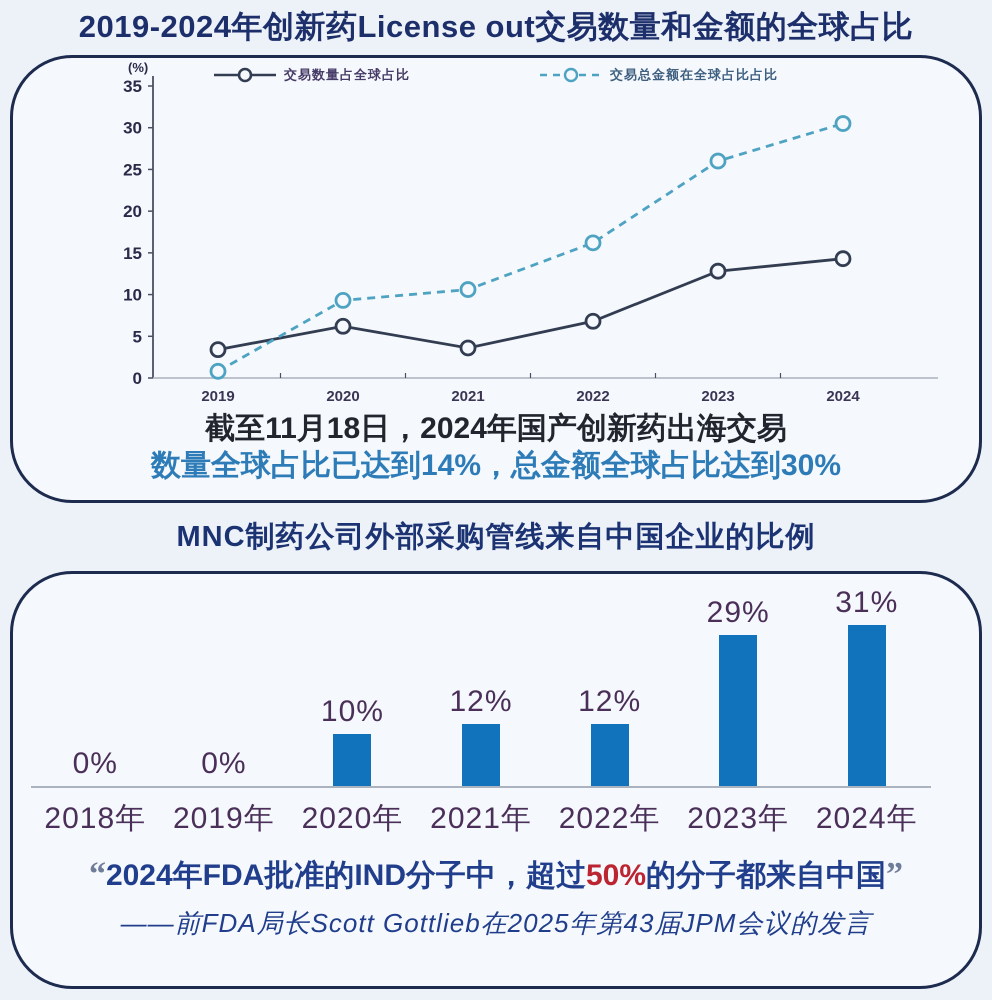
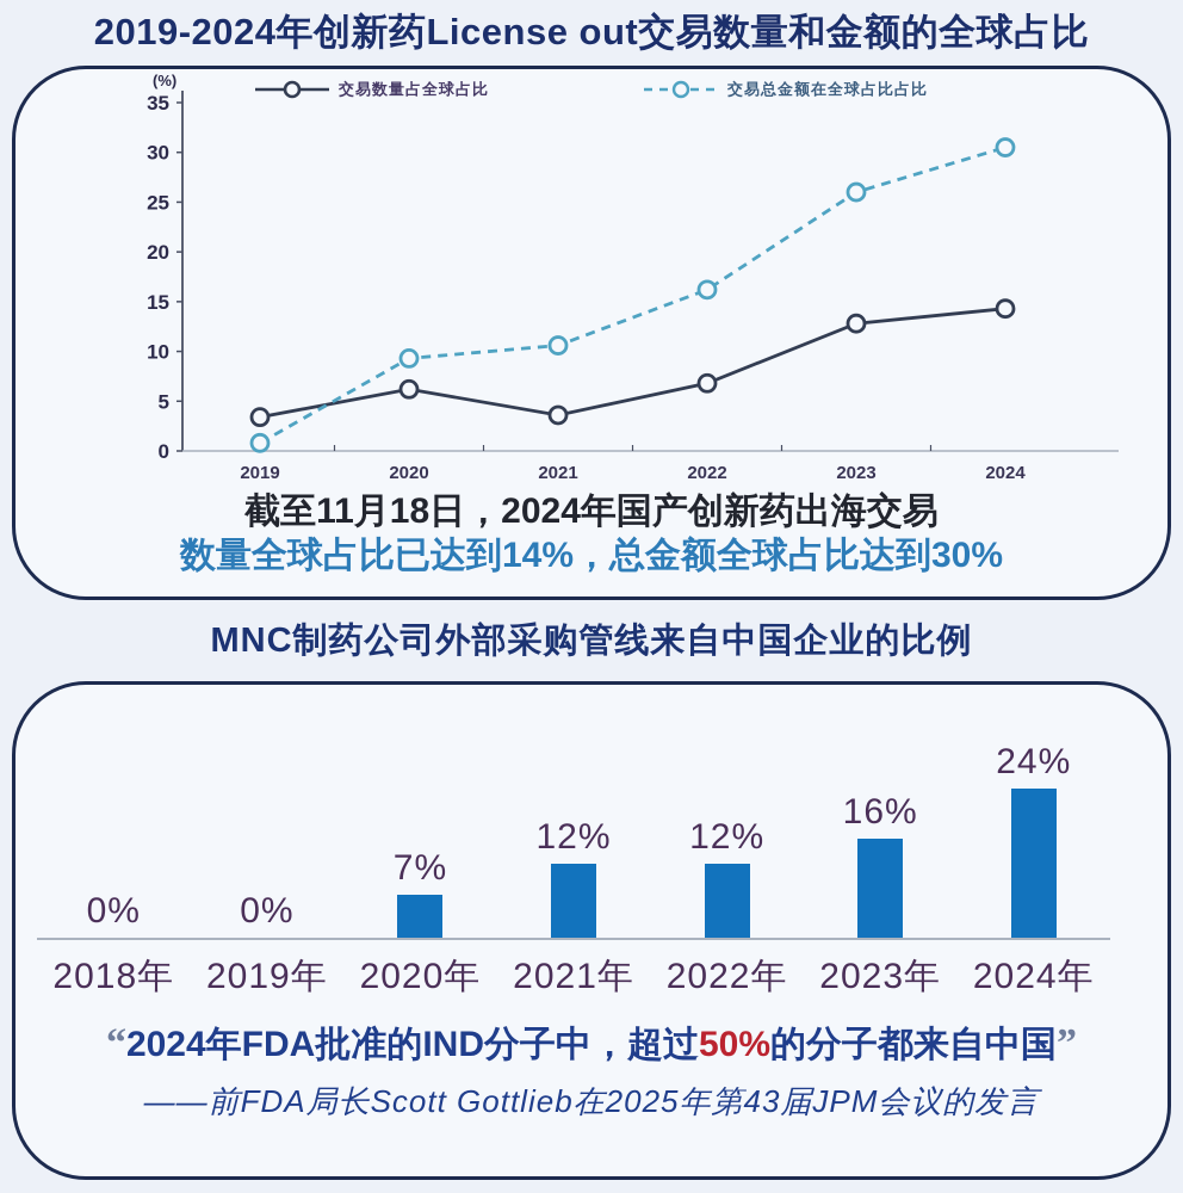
MNC制药公司外部采购管线来自中国企业的比例/2020年: 10% -> 7%
MNC制药公司外部采购管线来自中国企业的比例/2023年: 29% -> 16%
MNC制药公司外部采购管线来自中国企业的比例/2024年: 31% -> 24%
